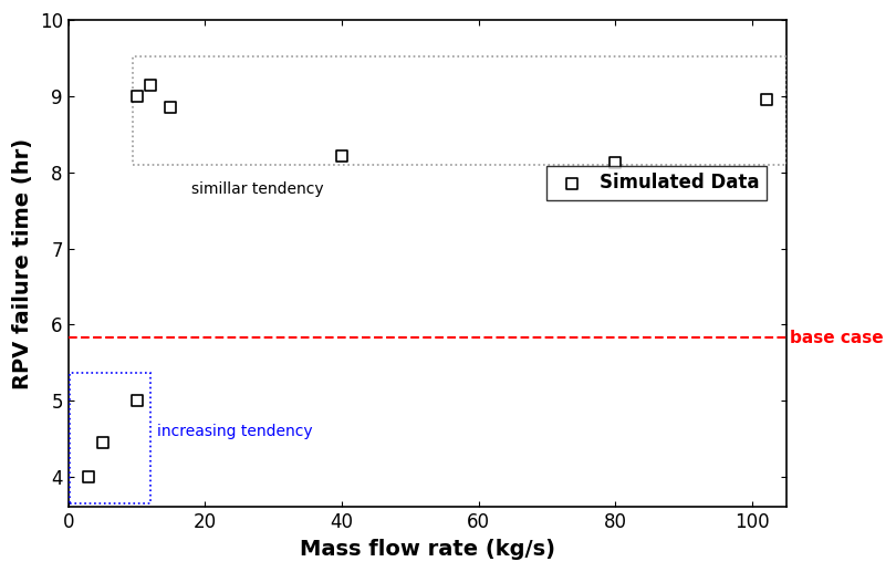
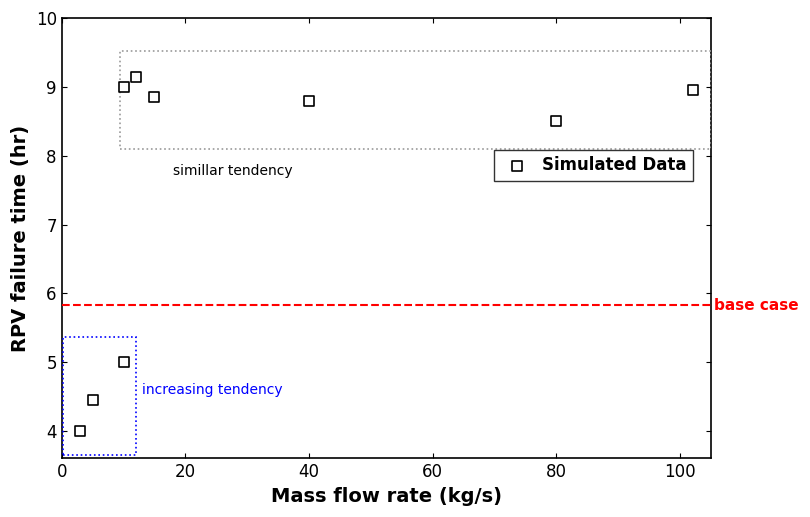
40: 8.22 -> 8.80
80: 8.12 -> 8.50
